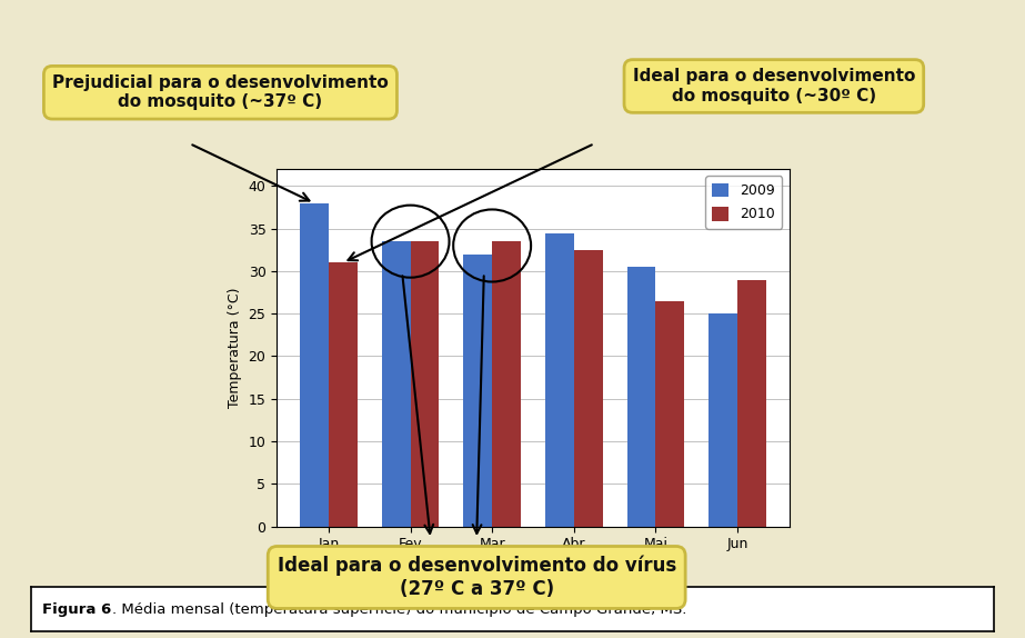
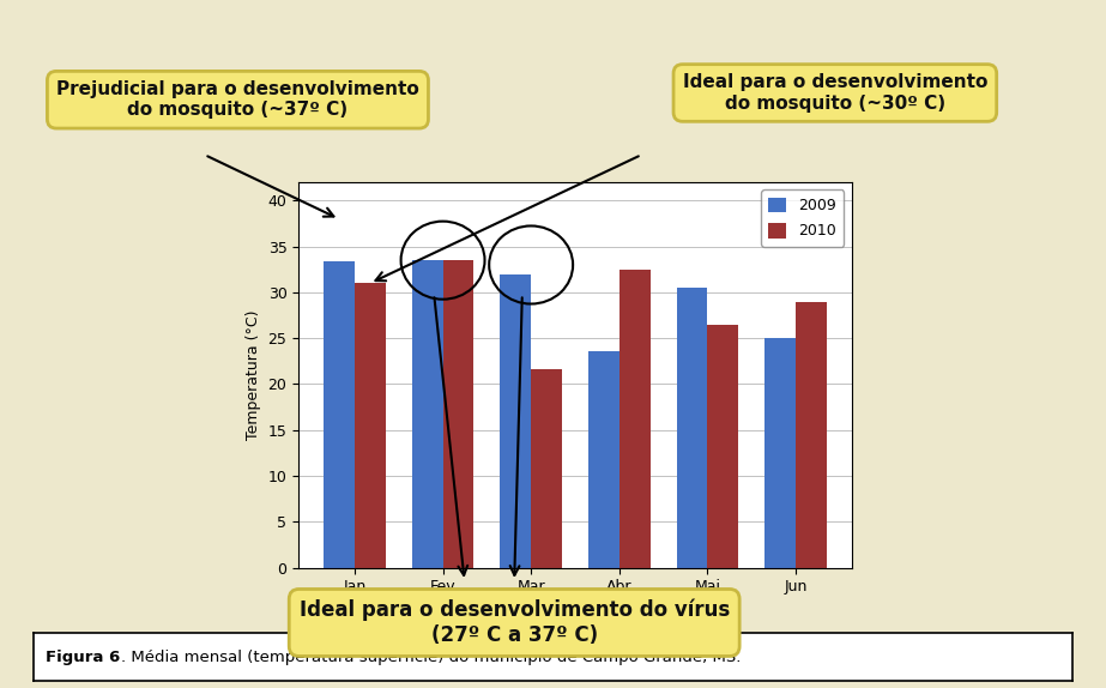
2009/Jan: 38.0 -> 33.4
2010/Mar: 33.5 -> 21.6
2009/Abr: 34.5 -> 23.6
